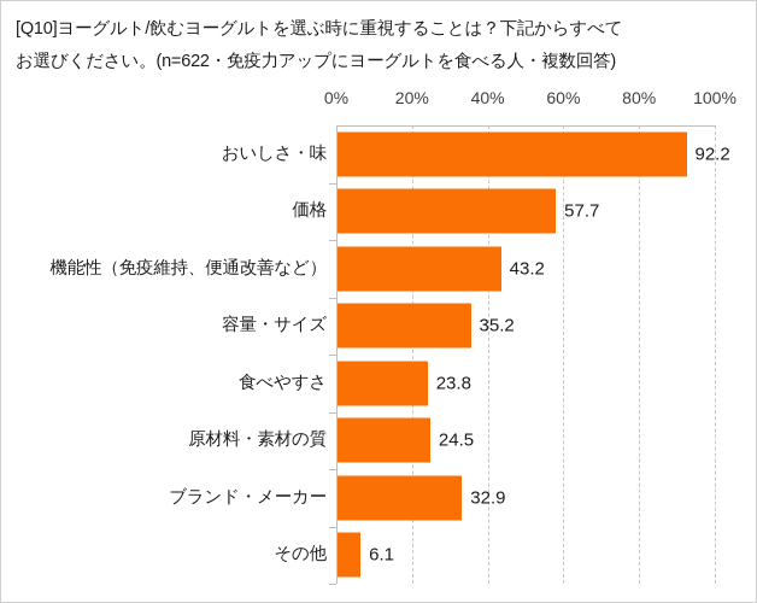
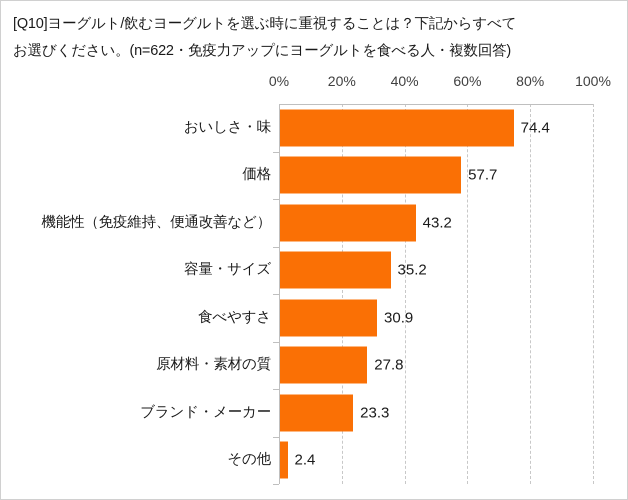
おいしさ・味: 92.2 -> 74.4
食べやすさ: 23.8 -> 30.9
原材料・素材の質: 24.5 -> 27.8
ブランド・メーカー: 32.9 -> 23.3
その他: 6.1 -> 2.4
